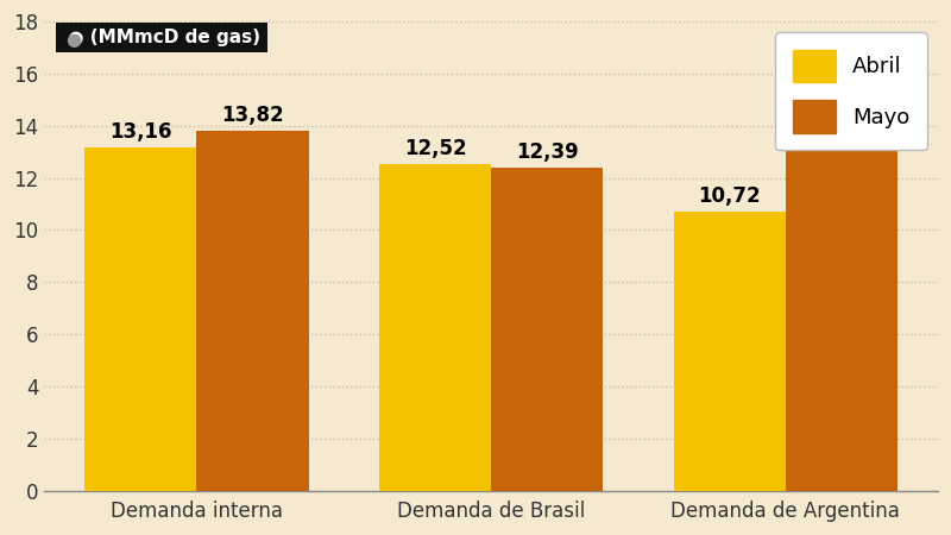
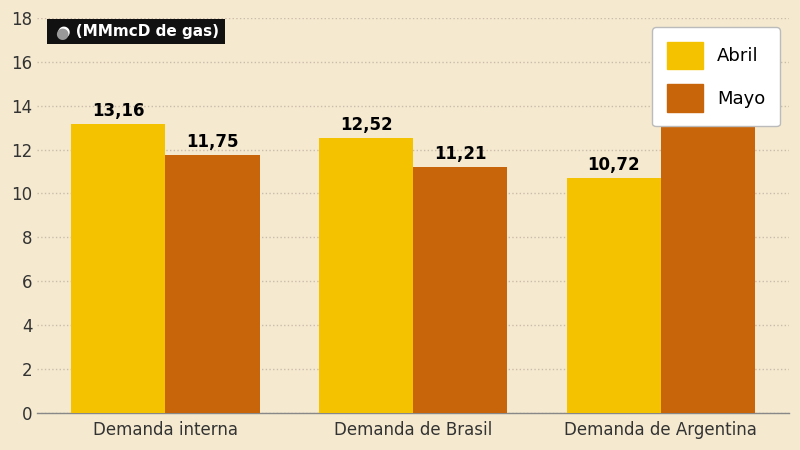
Mayo/Demanda interna: 13,82 -> 11,75
Mayo/Demanda de Brasil: 12,39 -> 11,21
